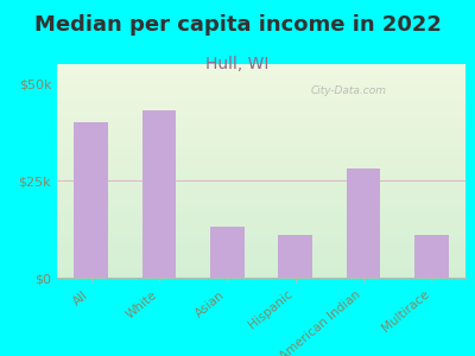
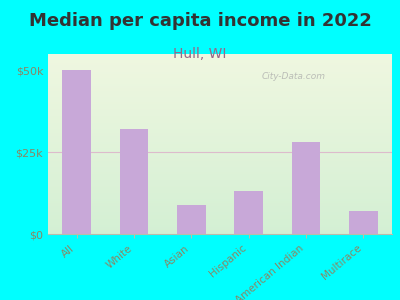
All: $40k -> $50k
White: $43k -> $32k
Asian: $13k -> $9k
Hispanic: $11k -> $13k
Multirace: $11k -> $7k
